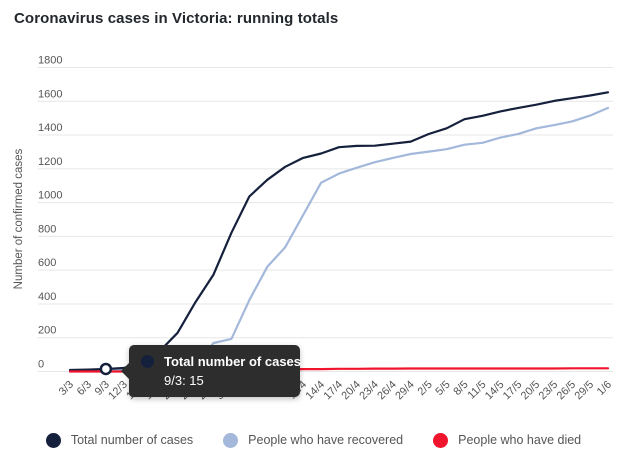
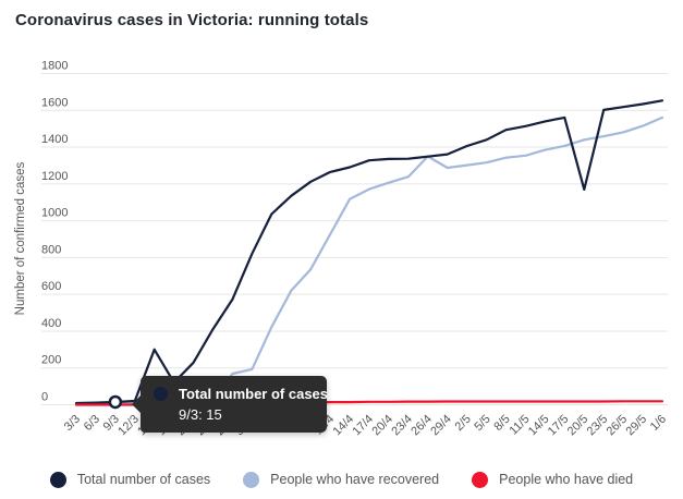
Total number of cases/15/3: 60 -> 300
People who have recovered/26/4: 1260 -> 1350
Total number of cases/20/5: 1580 -> 1170
